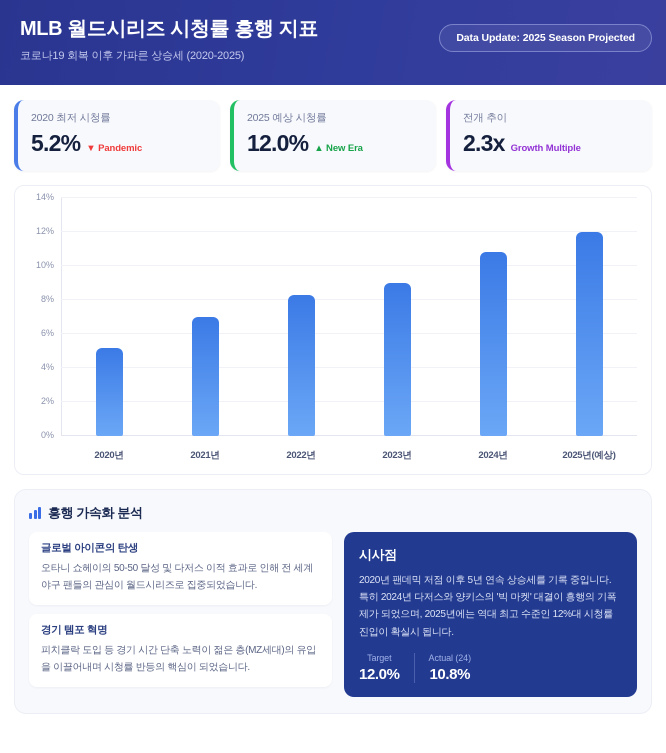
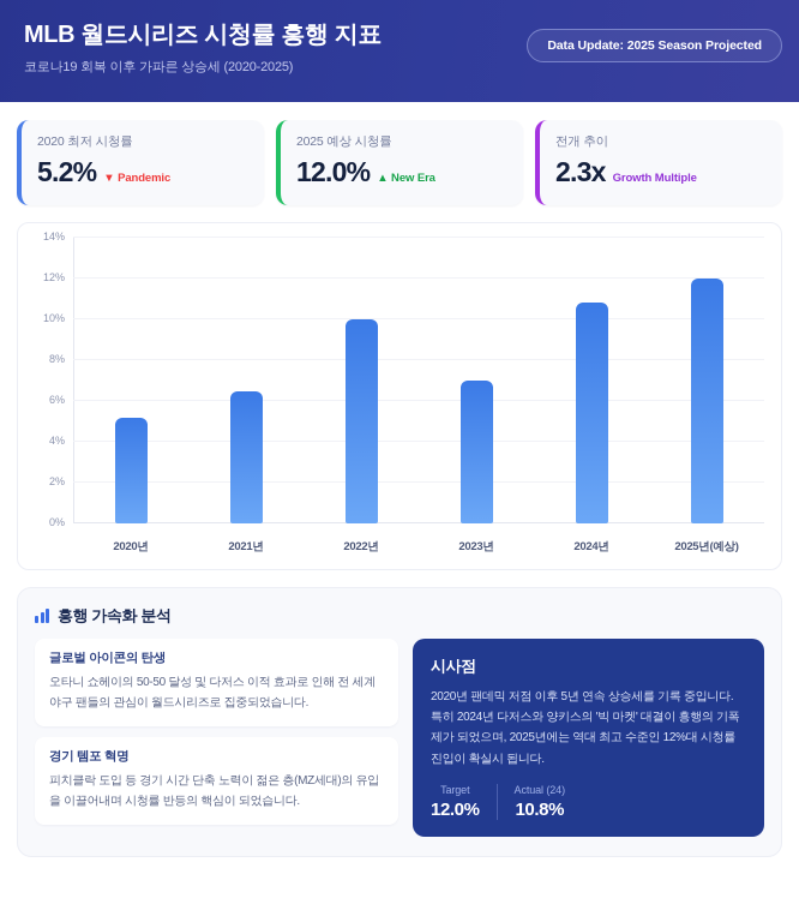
2021년: 7.0% -> 6.5%
2022년: 8.3% -> 10.0%
2023년: 9.0% -> 7.0%
